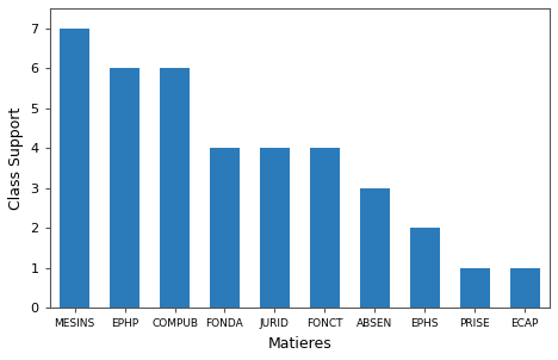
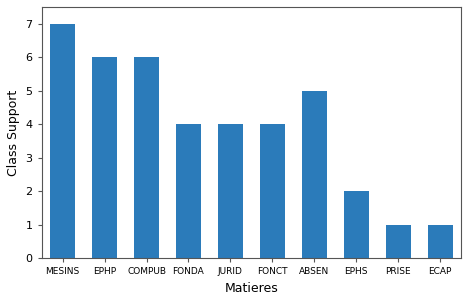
ABSEN: 3 -> 5
